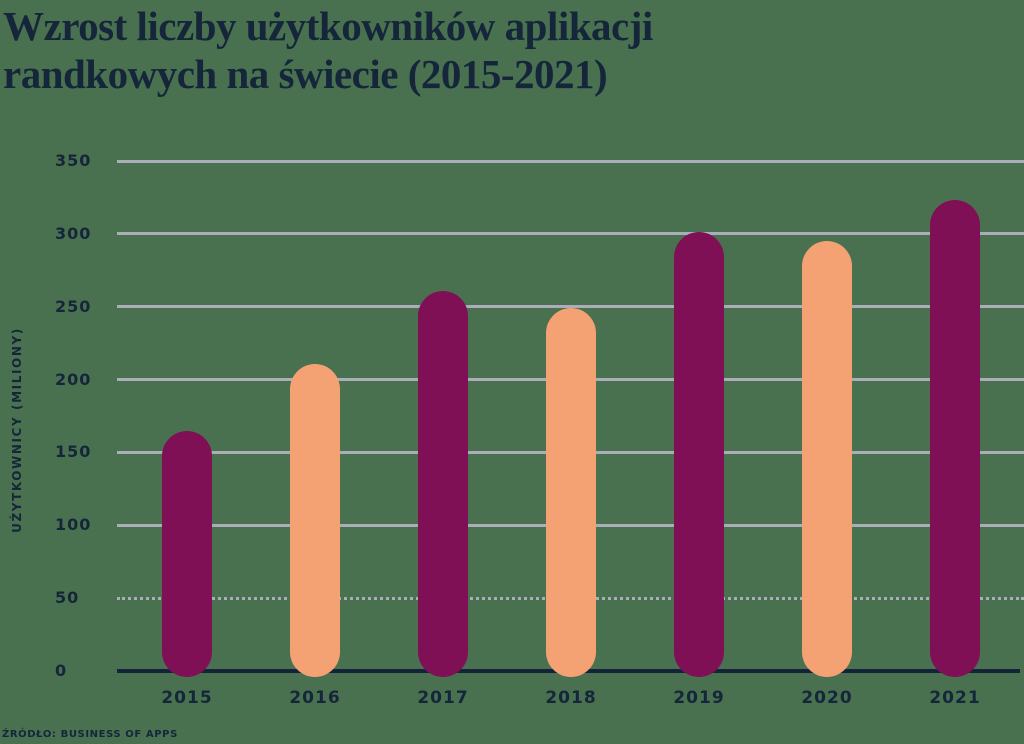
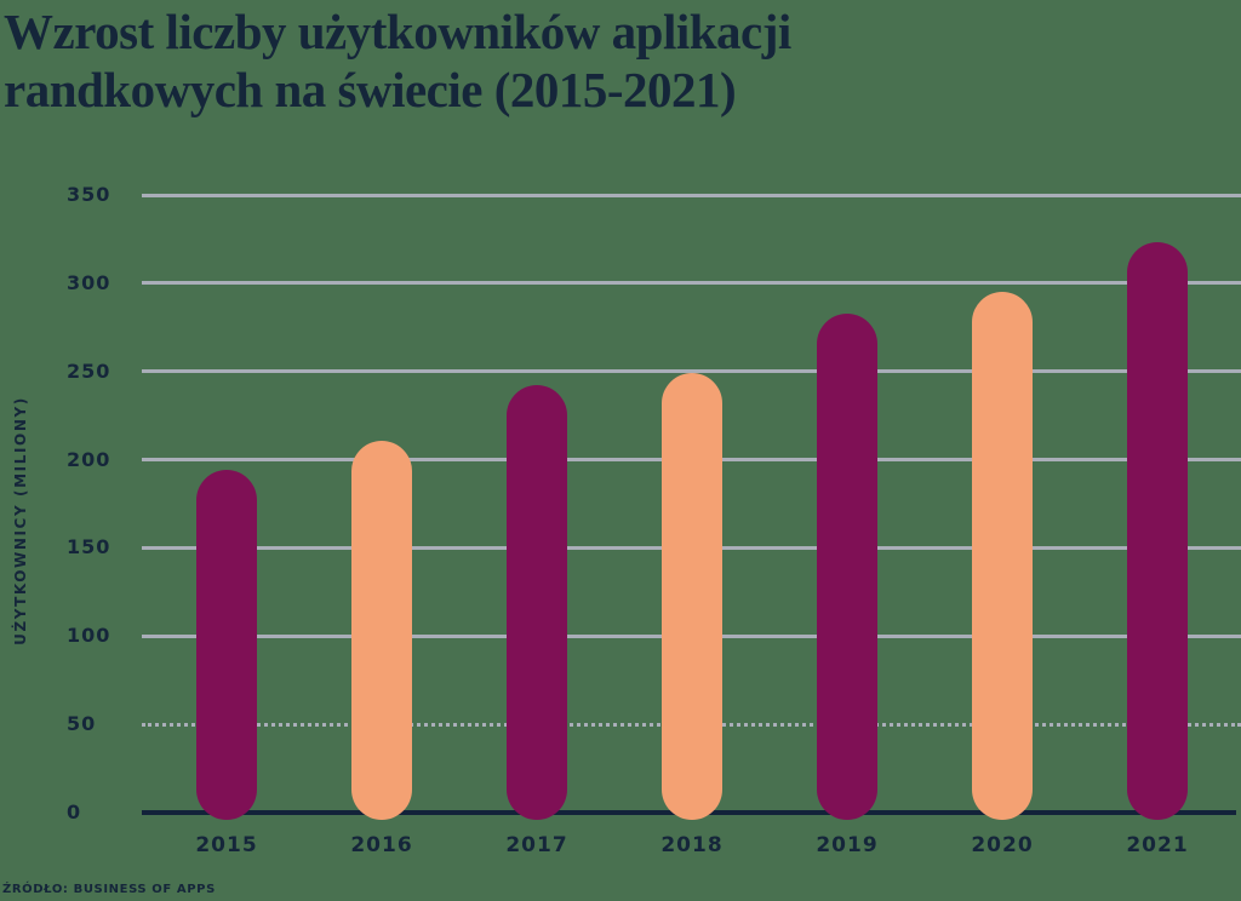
2015: 165 -> 194
2017: 261 -> 242
2019: 301 -> 283
